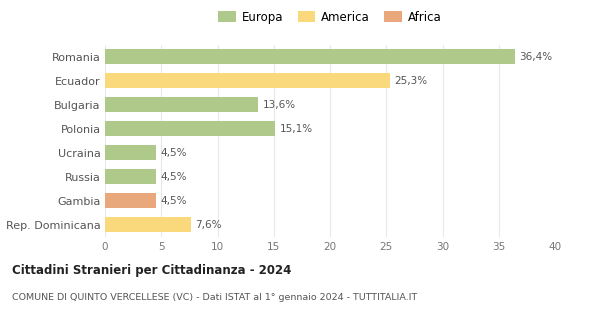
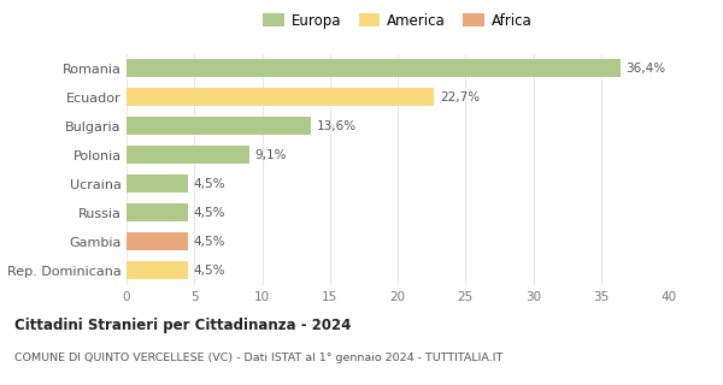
Ecuador: 25,3% -> 22,7%
Polonia: 15,1% -> 9,1%
Rep. Dominicana: 7,6% -> 4,5%
